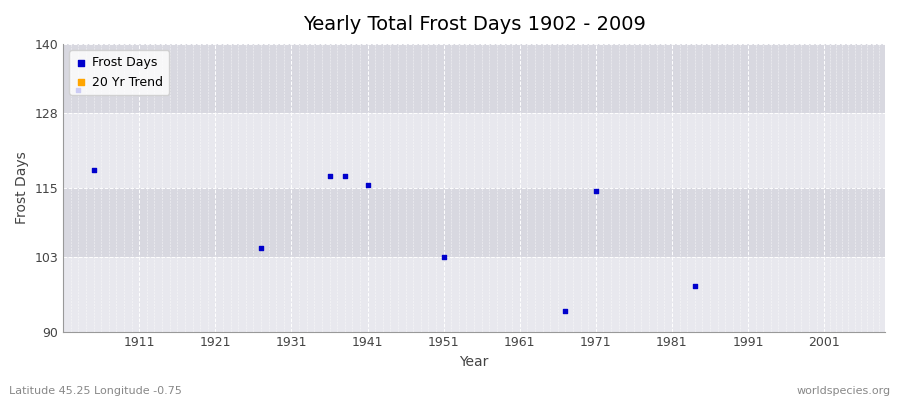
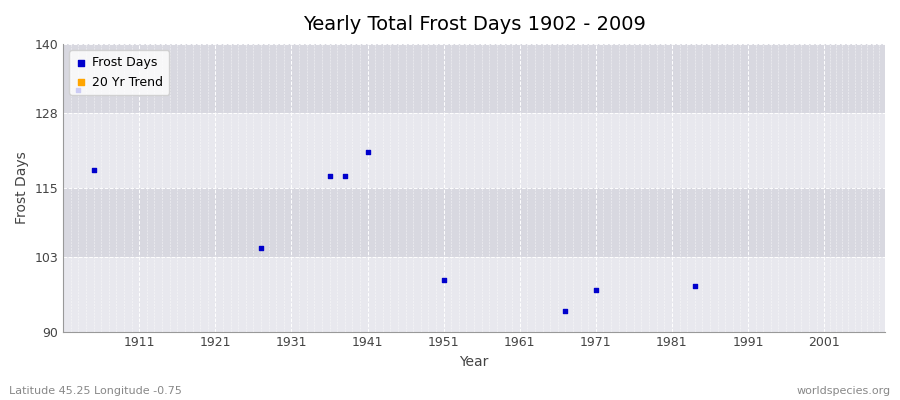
Frost Days/1941: 115.5 -> 121.2
Frost Days/1951: 103.0 -> 99.0
Frost Days/1971: 114.5 -> 97.2
